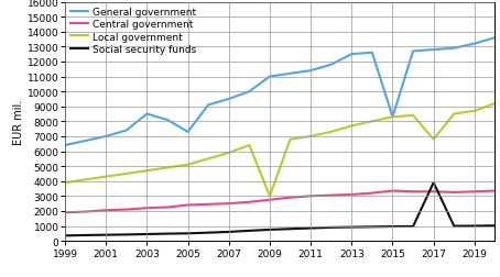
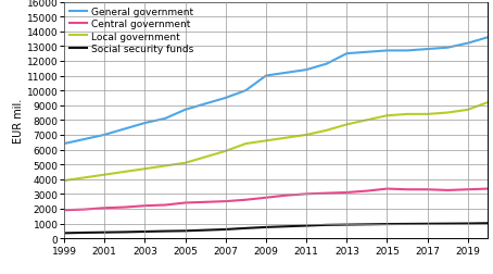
General government/2003: 8500 -> 7800
General government/2005: 7300 -> 8700
Local government/2009: 3000 -> 6600
General government/2015: 8300 -> 12700
Local government/2017: 6800 -> 8400
Social security funds/2017: 3900 -> 1000
